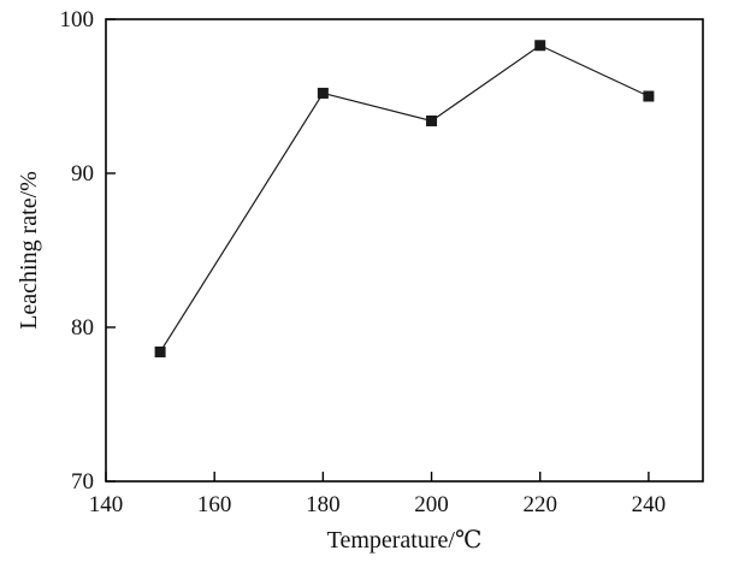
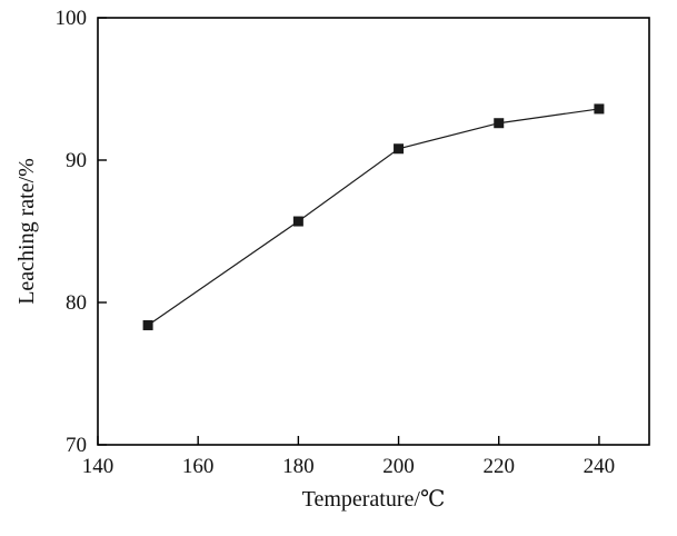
180: 95.2 -> 85.7
200: 93.4 -> 90.8
220: 98.3 -> 92.6
240: 95.0 -> 93.6
